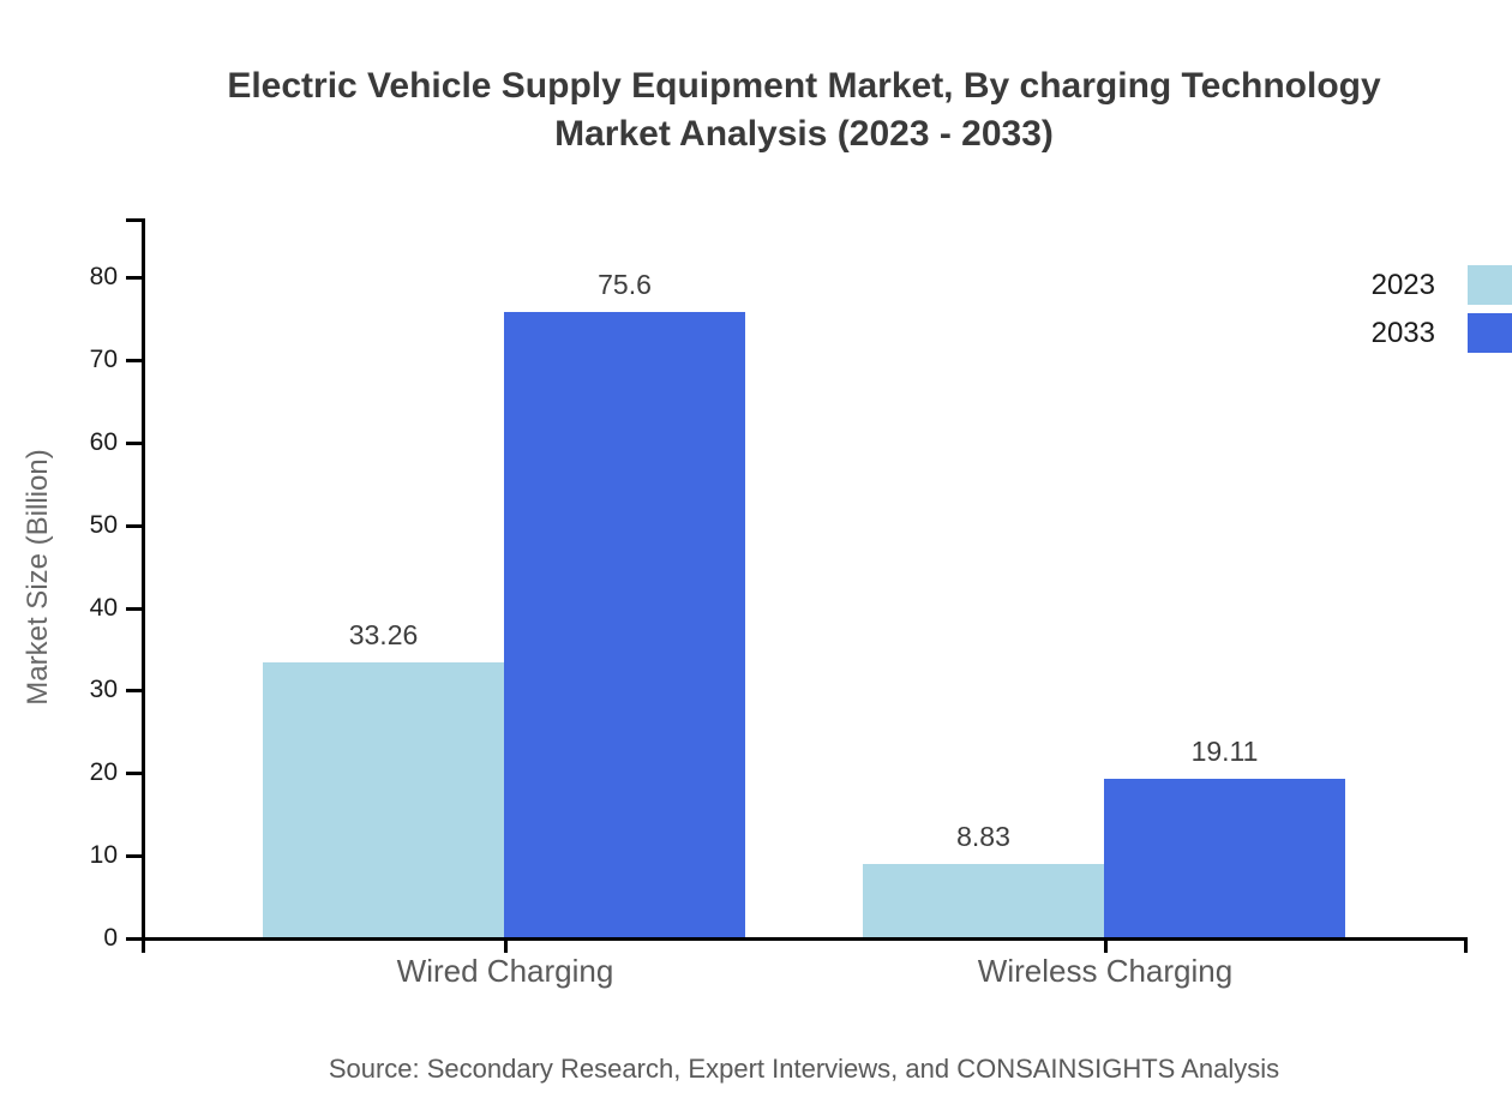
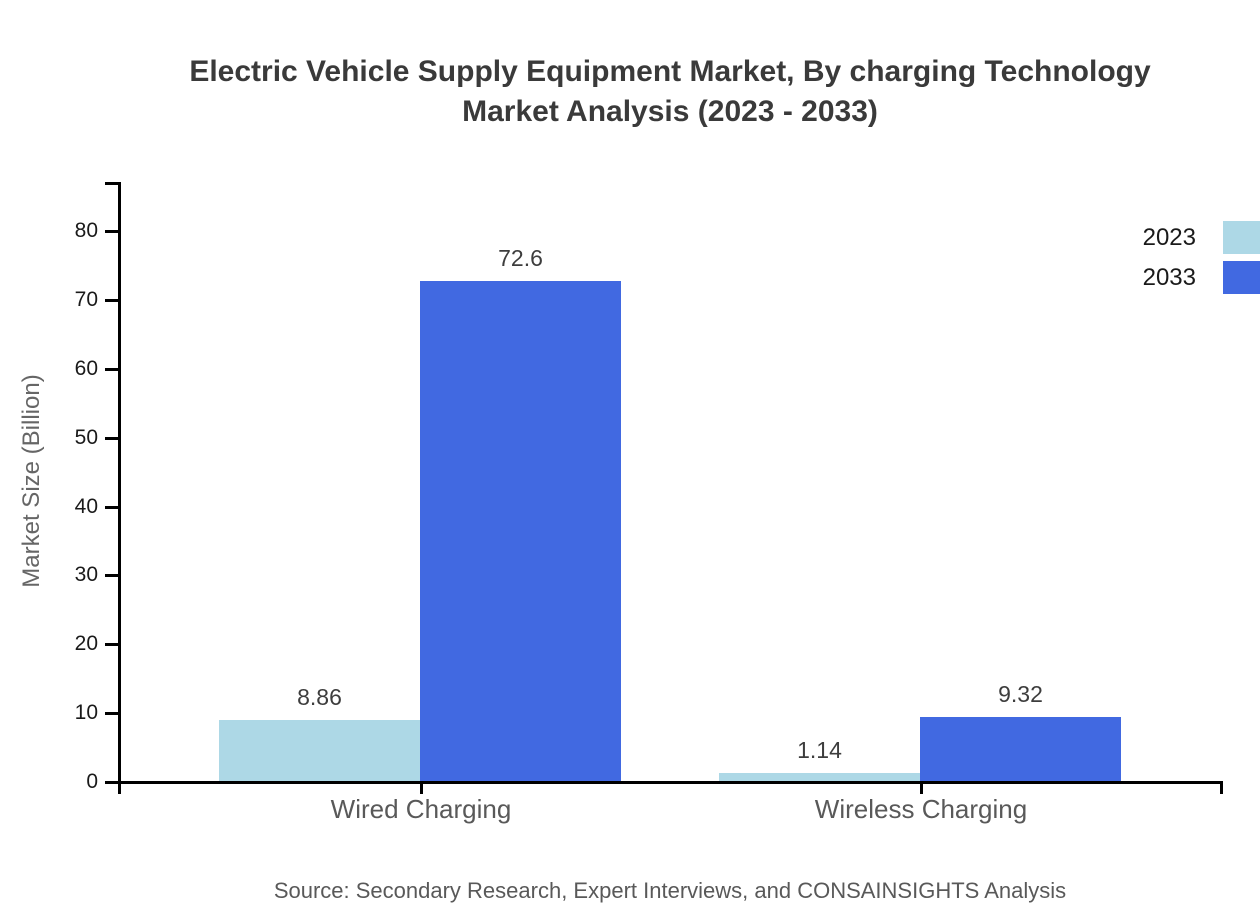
2023/Wired Charging: 33.26 -> 8.86
2033/Wired Charging: 75.6 -> 72.6
2023/Wireless Charging: 8.83 -> 1.14
2033/Wireless Charging: 19.11 -> 9.32
